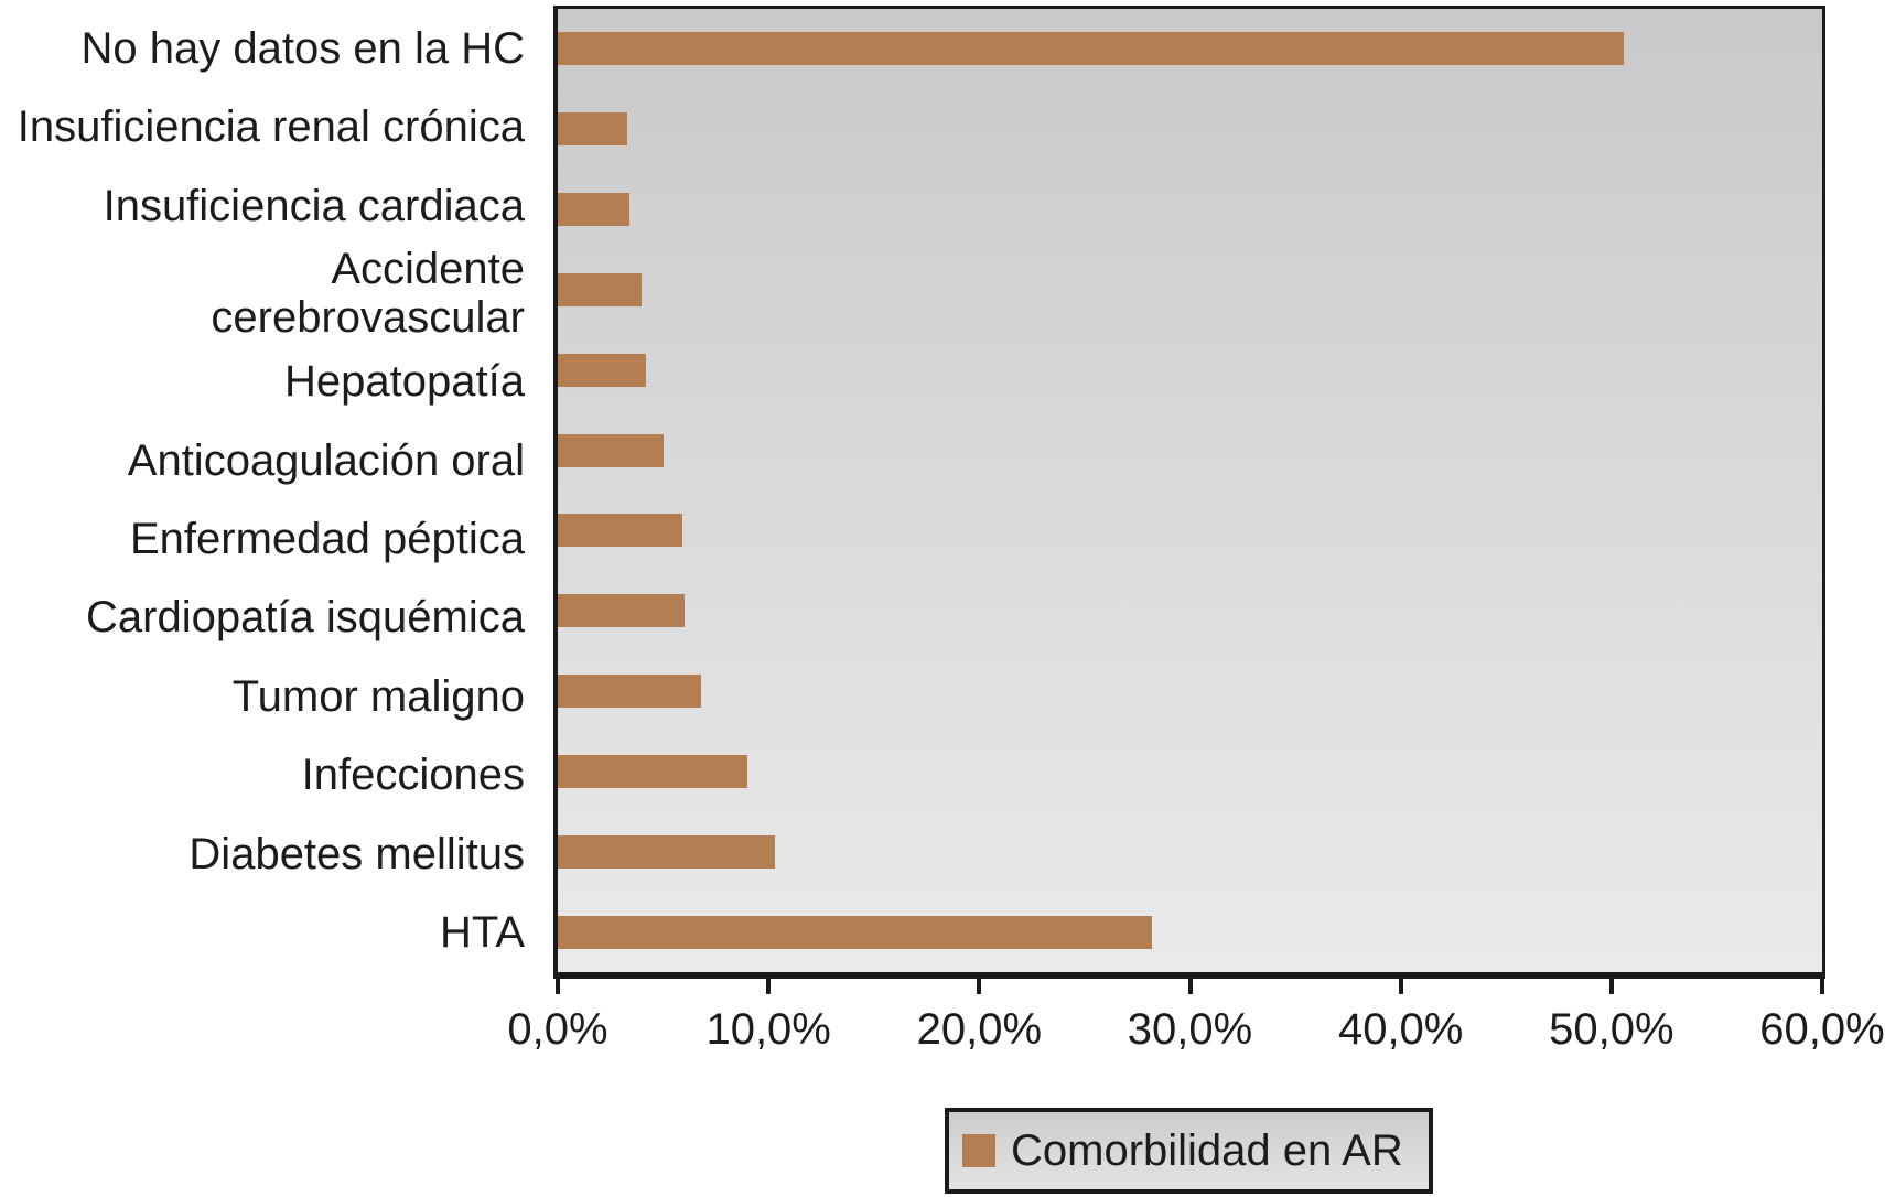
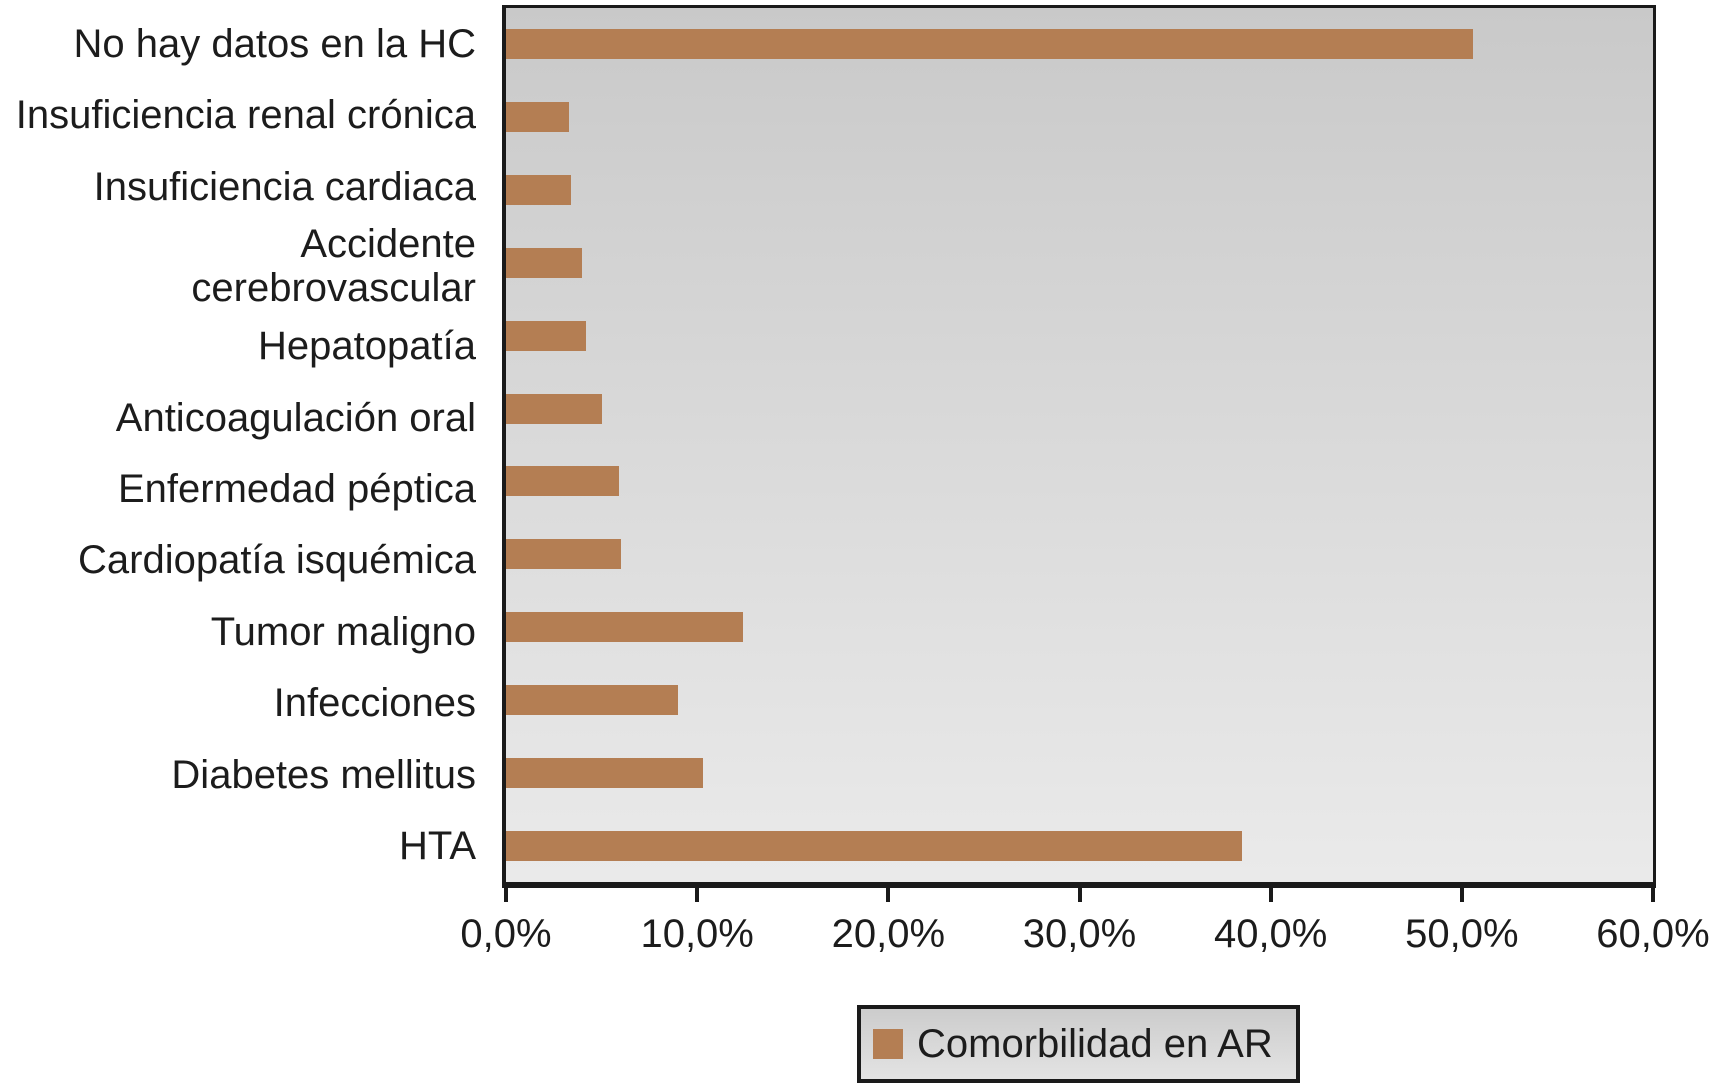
Tumor maligno: 6,8% -> 12,4%
HTA: 28,2% -> 38,5%
